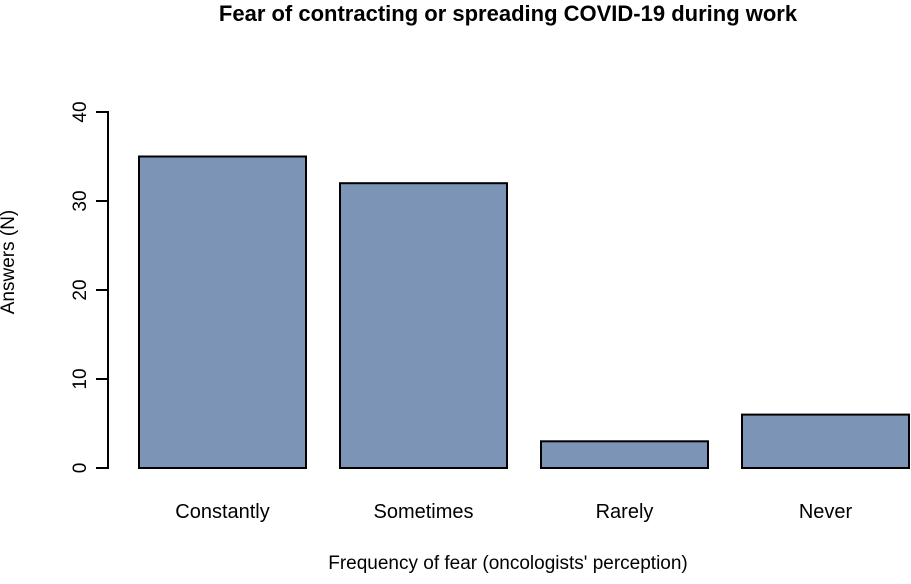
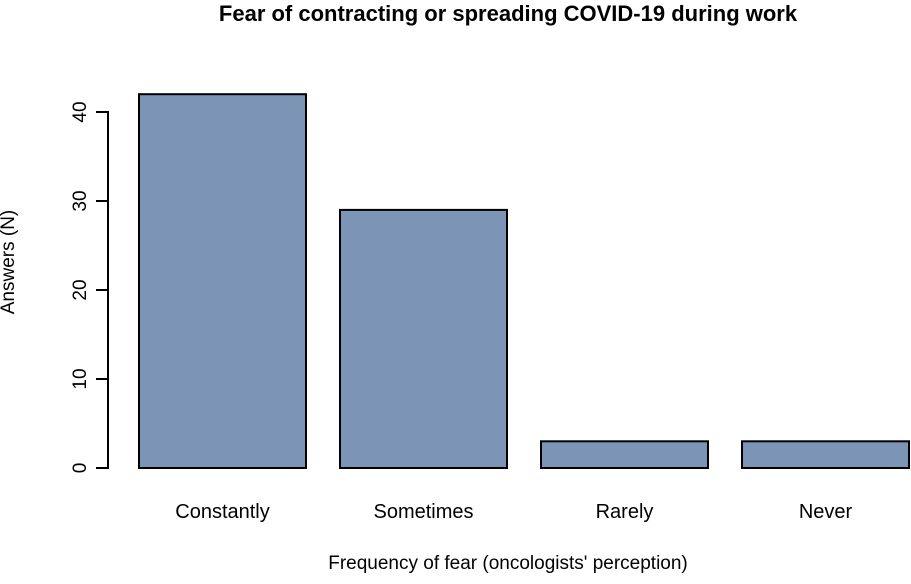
Constantly: 35 -> 42
Sometimes: 32 -> 29
Never: 6 -> 3
